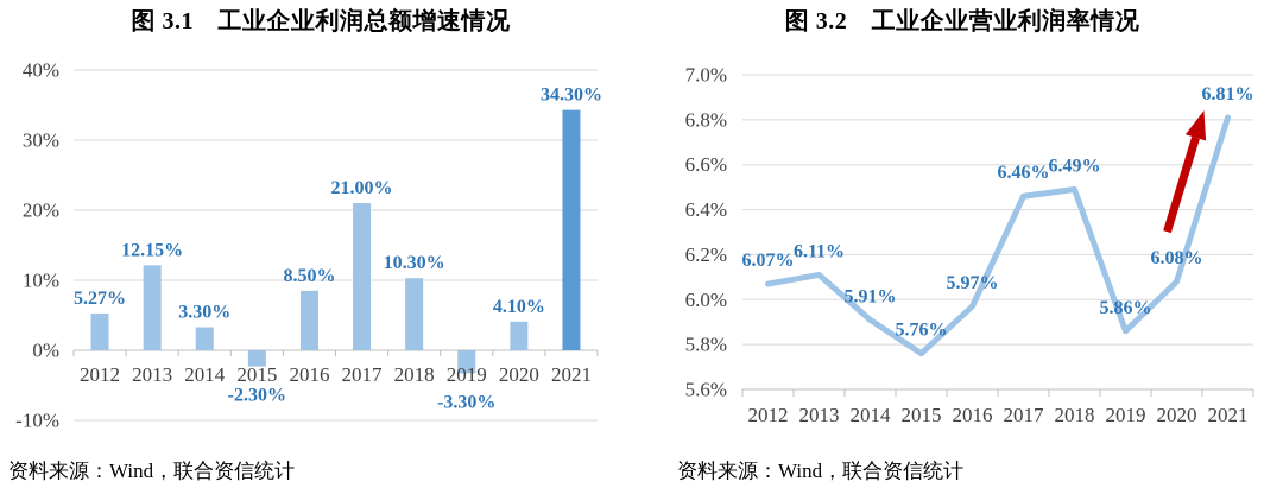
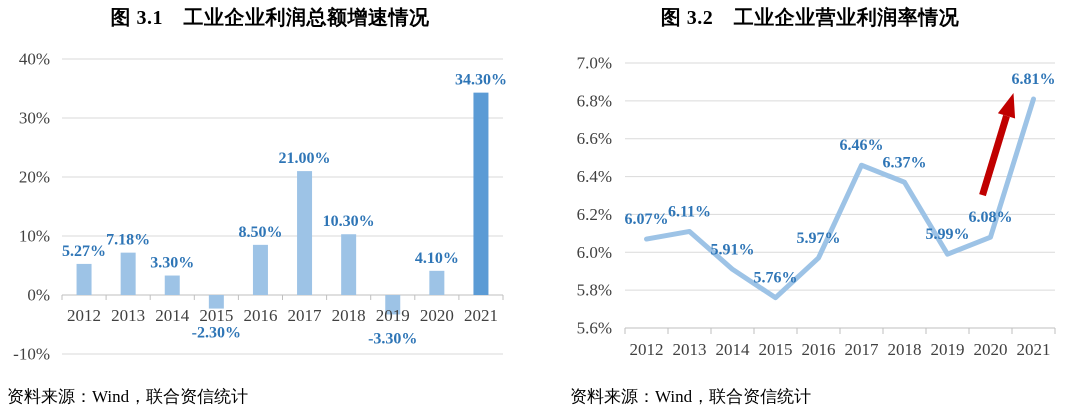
图 3.1 工业企业利润总额增速情况/2013: 12.15% -> 7.18%
图 3.2 工业企业营业利润率情况/2018: 6.49% -> 6.37%
图 3.2 工业企业营业利润率情况/2019: 5.86% -> 5.99%
